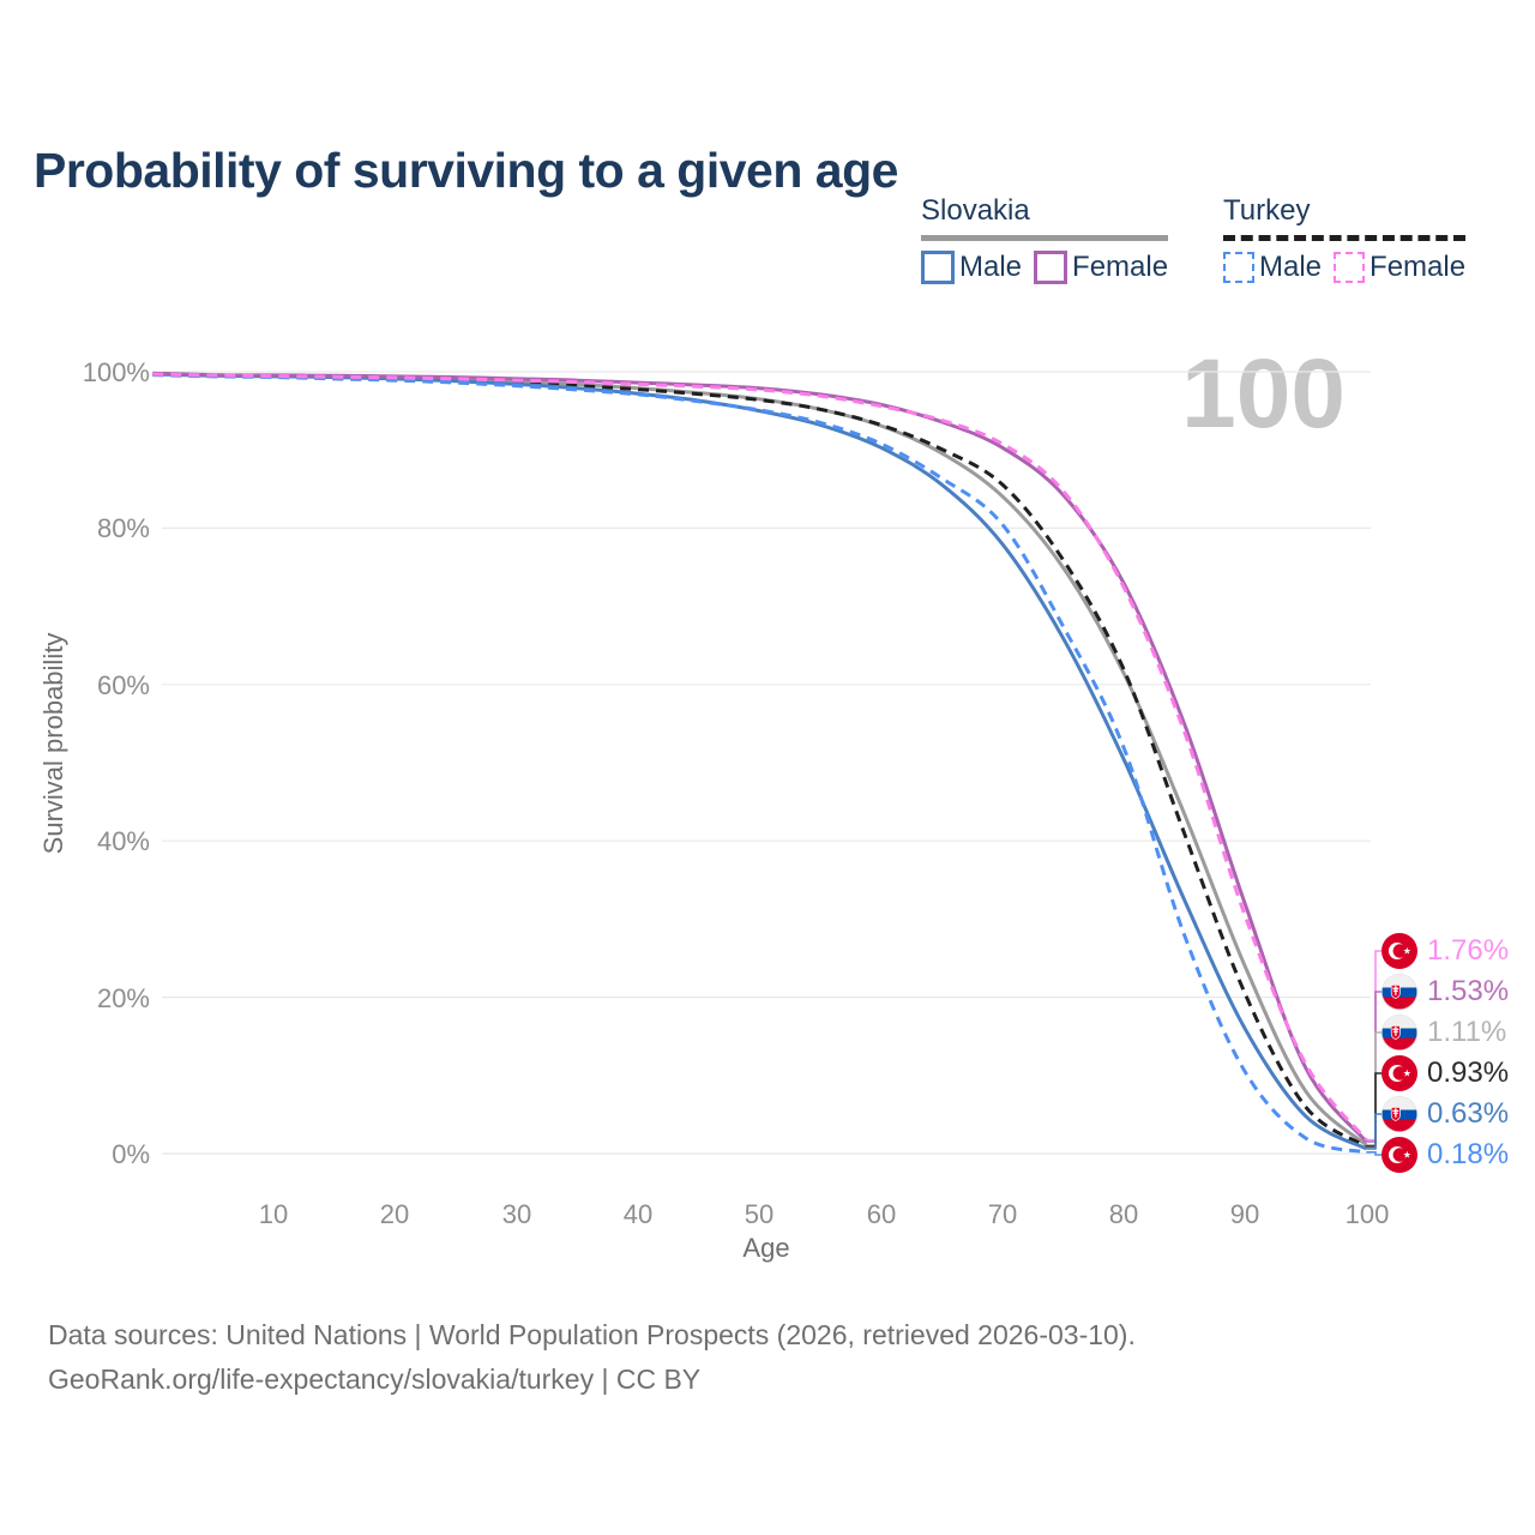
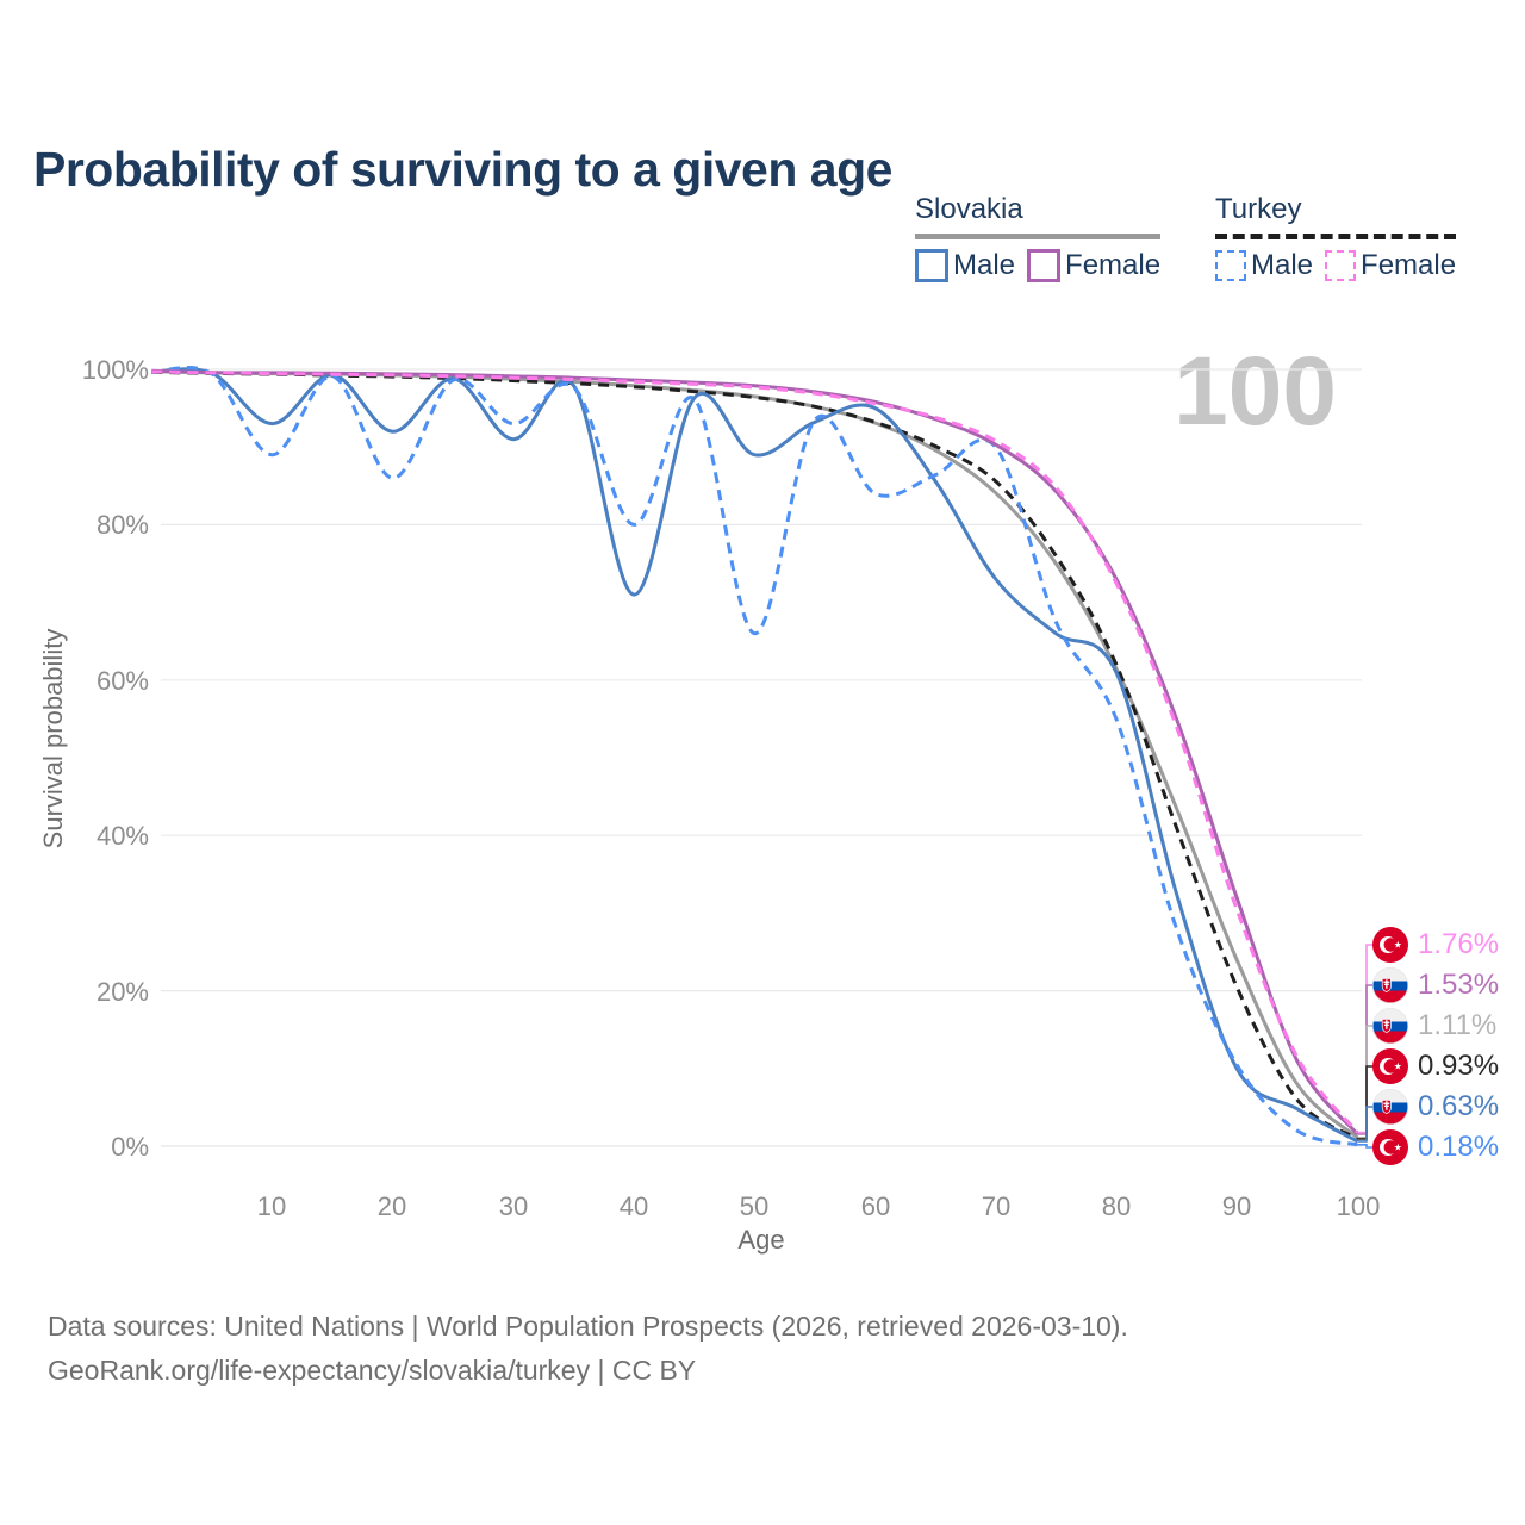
Slovakia Male/10: 99% -> 93%
Turkey Male/10: 99% -> 89%
Slovakia Male/20: 99% -> 92%
Turkey Male/20: 99% -> 86%
Slovakia Male/30: 98% -> 91%
Turkey Male/30: 98% -> 93%
Slovakia Male/40: 97% -> 71%
Turkey Male/40: 97% -> 80%
Slovakia Male/50: 95% -> 89%
Turkey Male/50: 95% -> 66%
Slovakia Male/60: 90% -> 95%
Turkey Male/60: 91% -> 84%
Slovakia Male/70: 78% -> 73%
Turkey Male/70: 80% -> 90%
Slovakia Male/80: 50% -> 61%
Turkey Male/80: 52% -> 55%
Slovakia Male/90: 16% -> 10%
